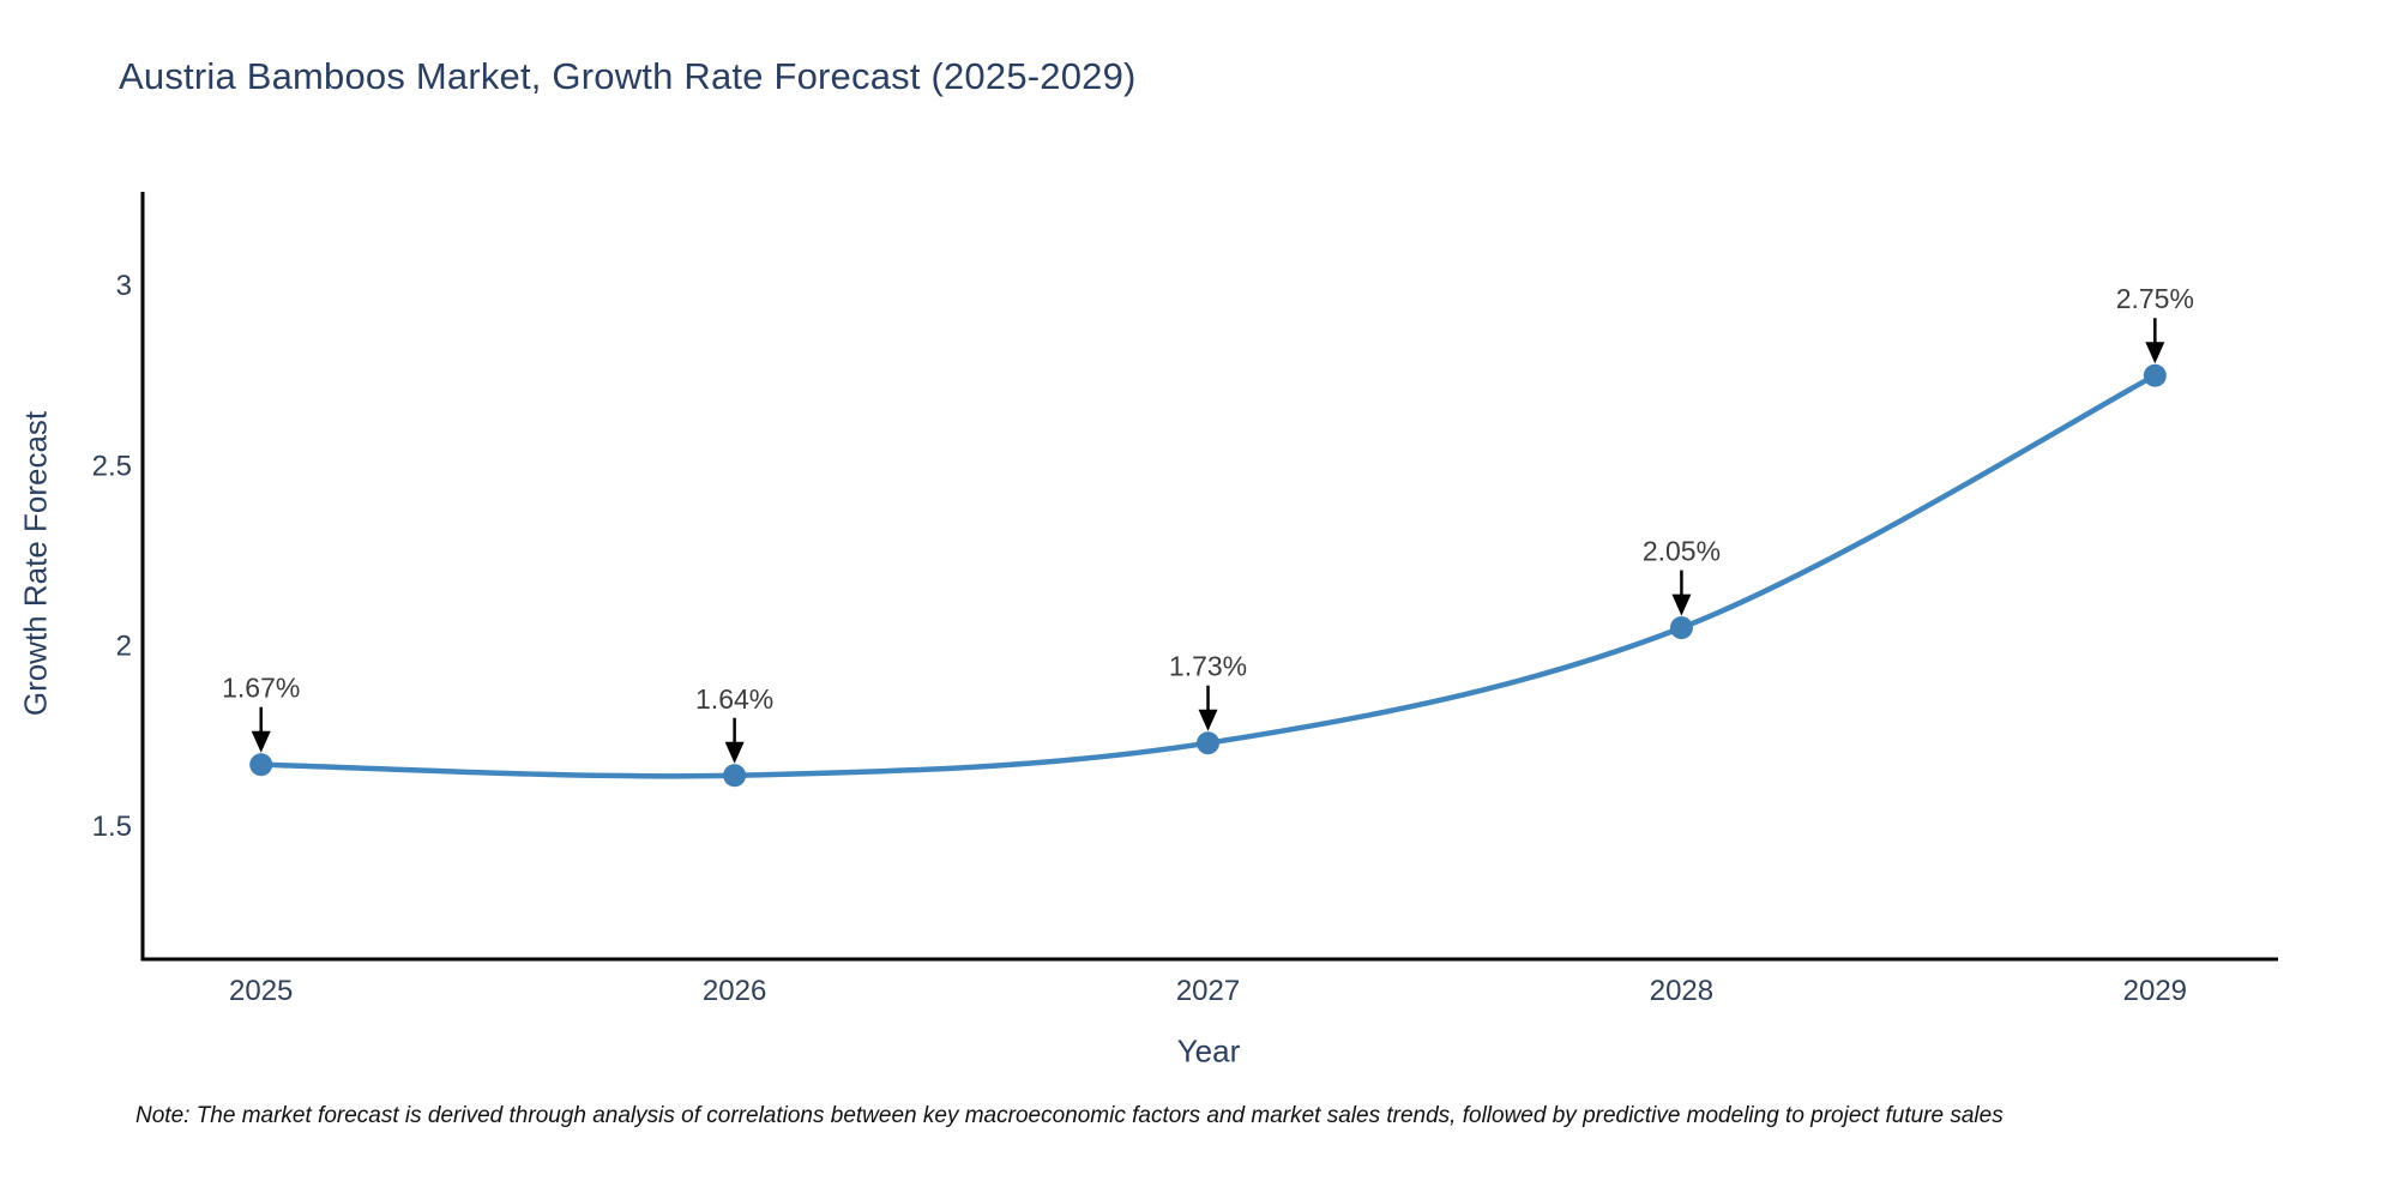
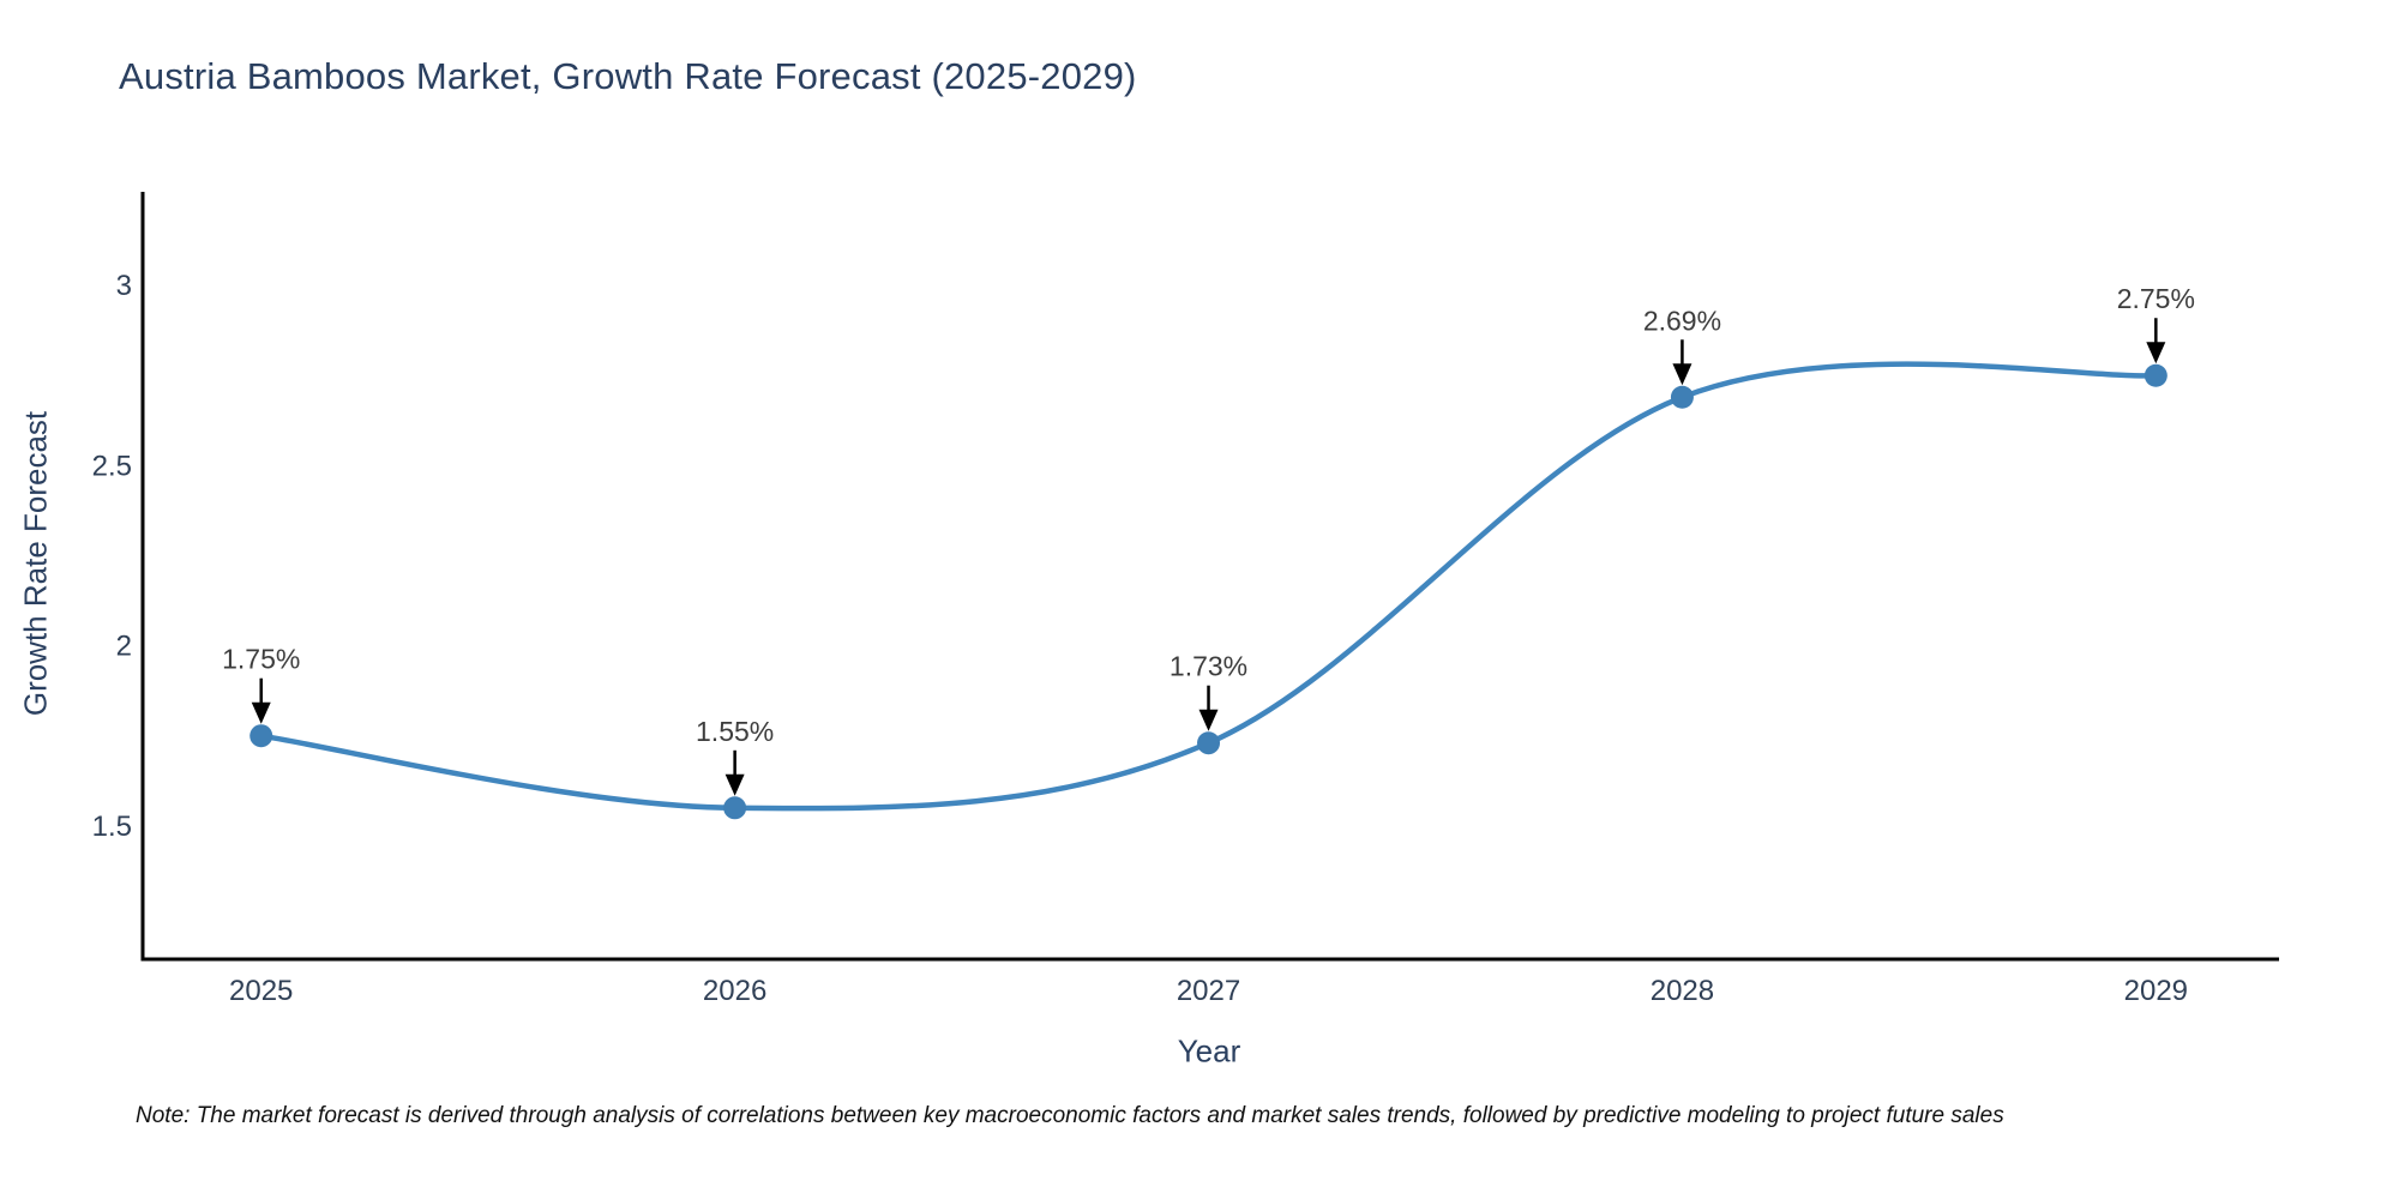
2025: 1.67% -> 1.75%
2026: 1.64% -> 1.55%
2028: 2.05% -> 2.69%
